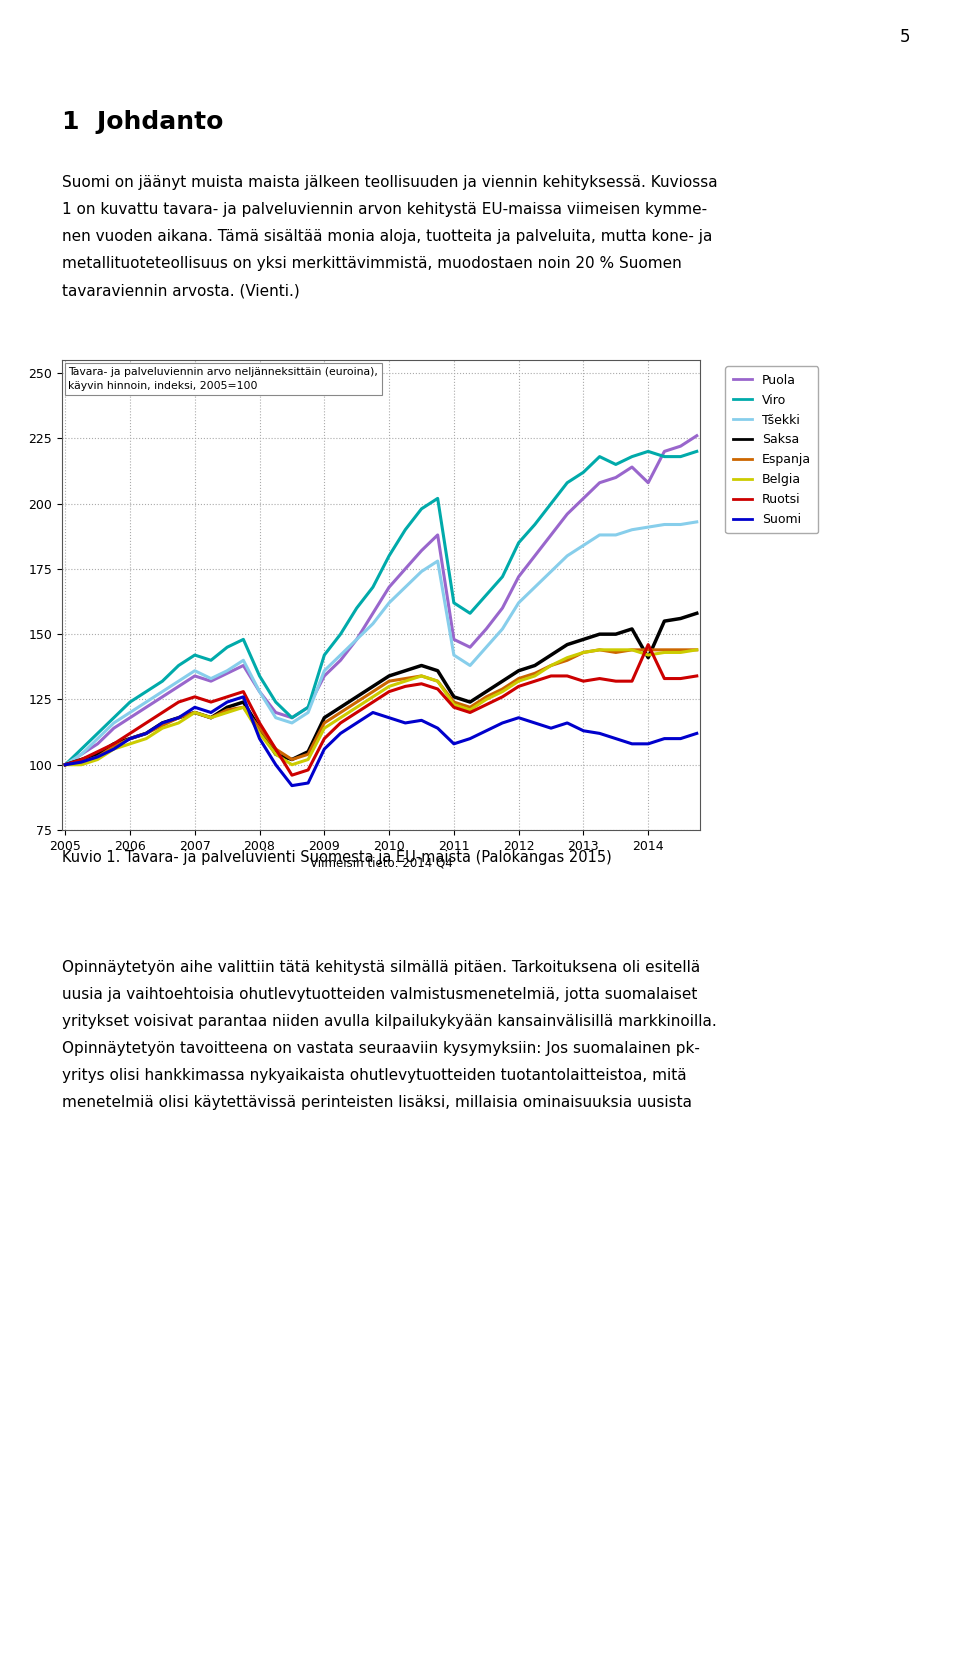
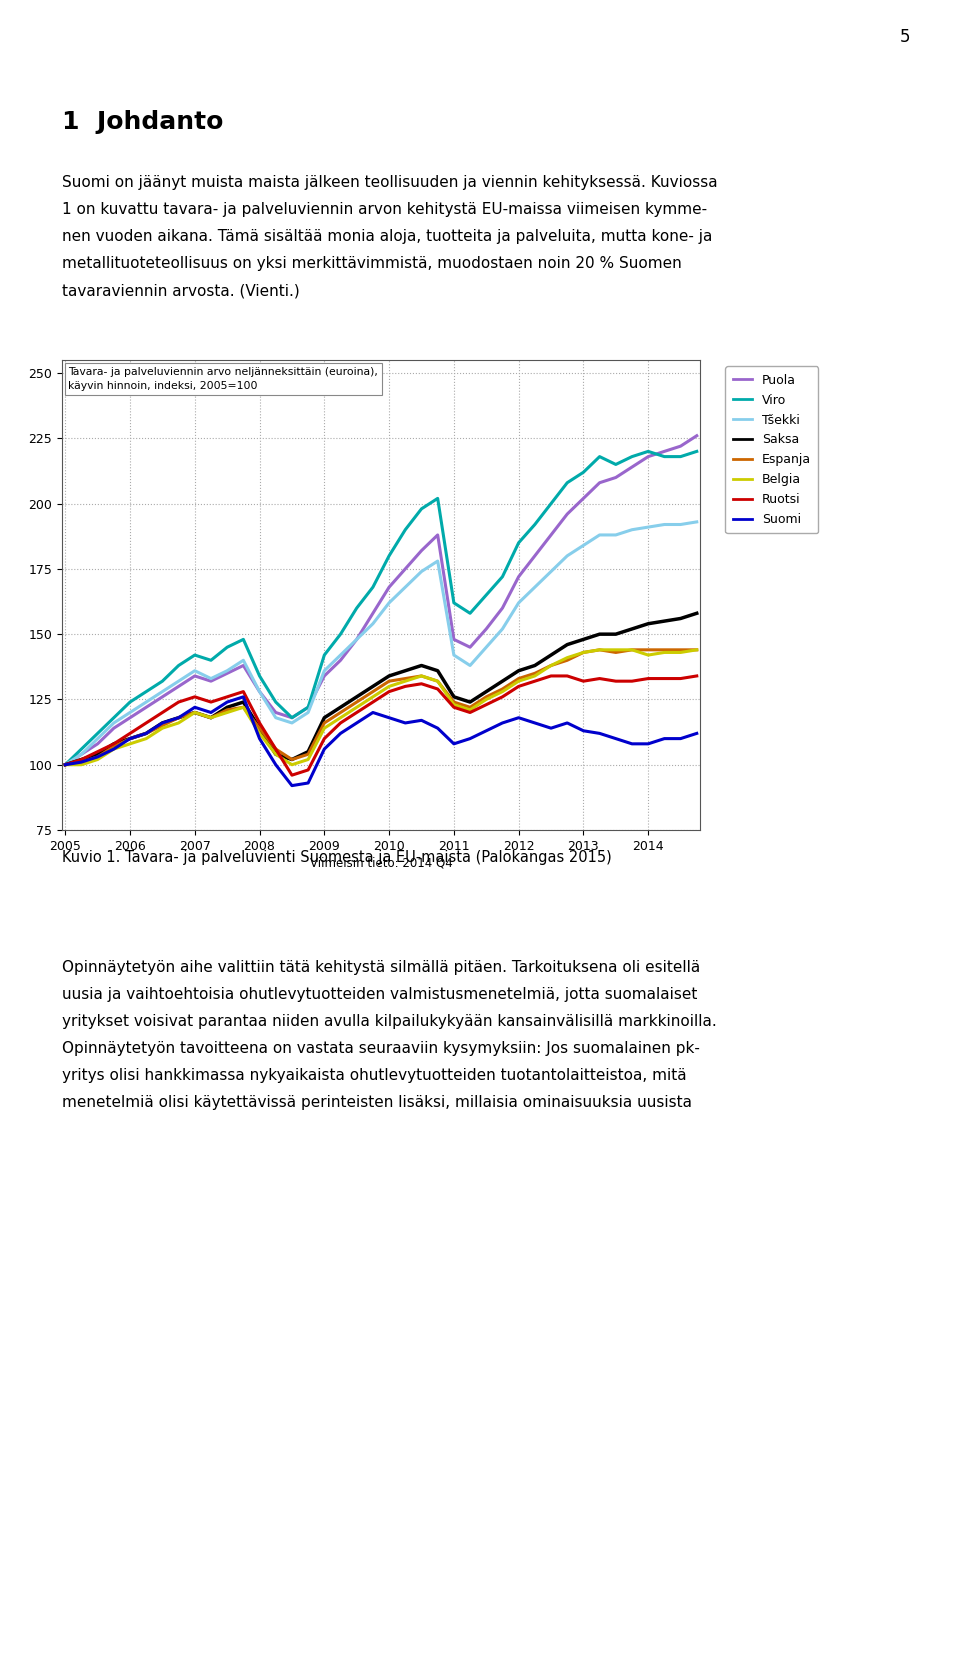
Puola/2014: 208 -> 218
Saksa/2014: 141 -> 154
Ruotsi/2014: 146 -> 133
